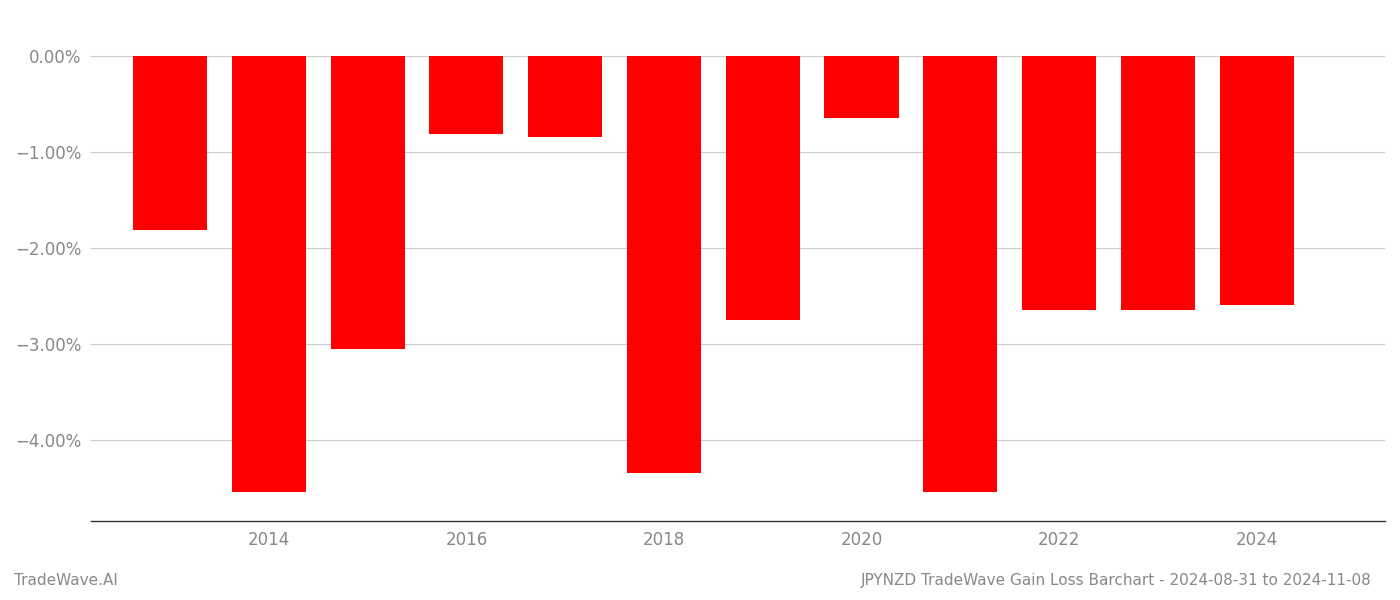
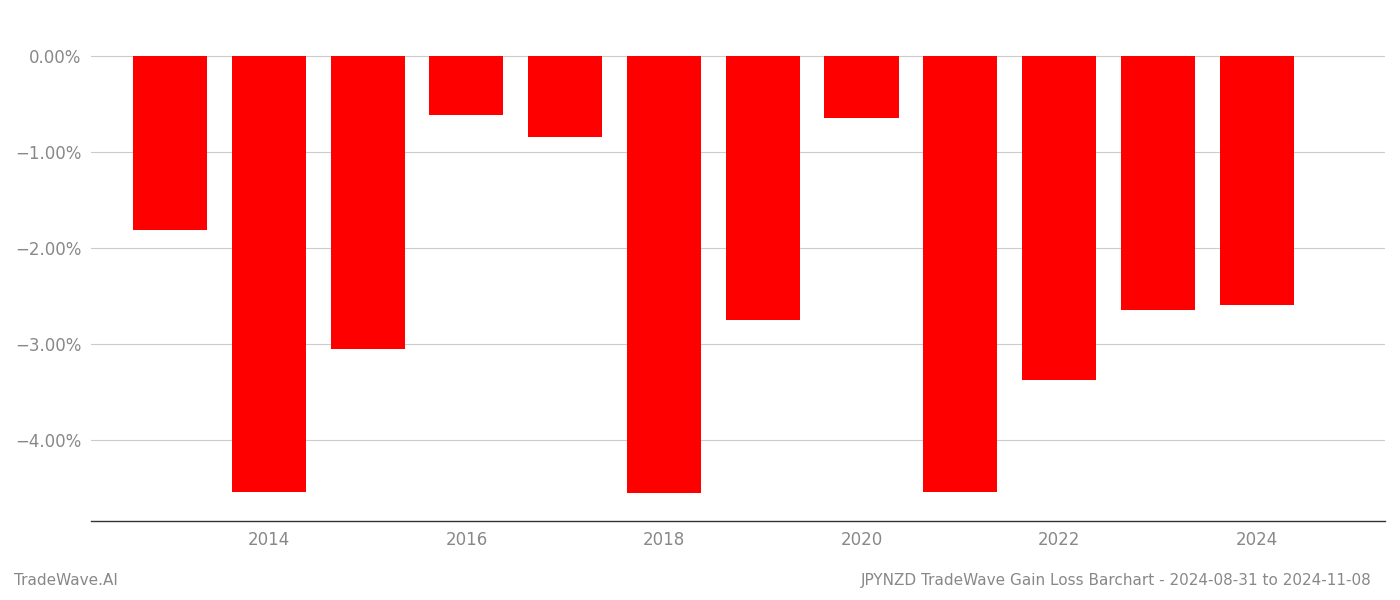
2016: -0.82% -> -0.62%
2018: -4.35% -> -4.56%
2022: -2.65% -> -3.38%
